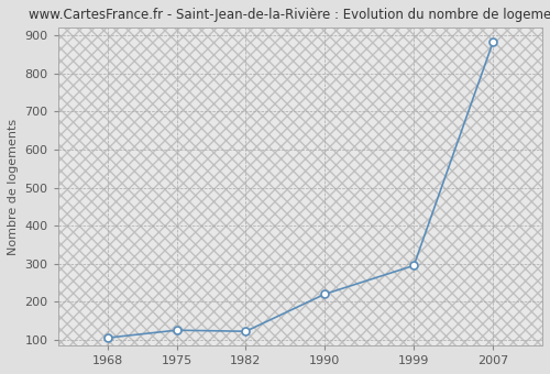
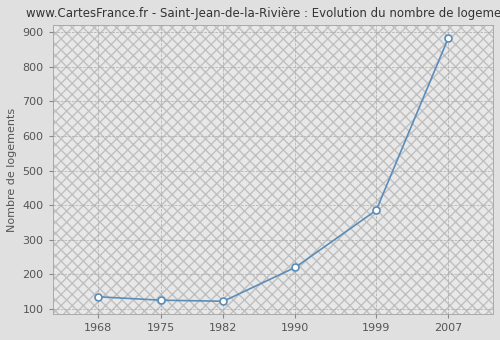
1968: 105 -> 135
1999: 295 -> 385
